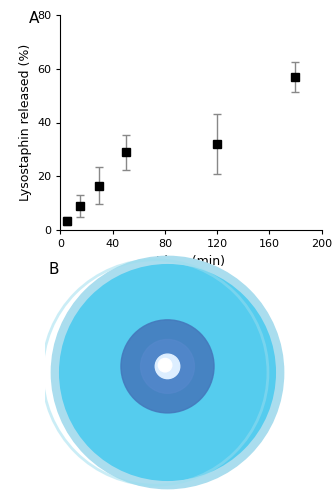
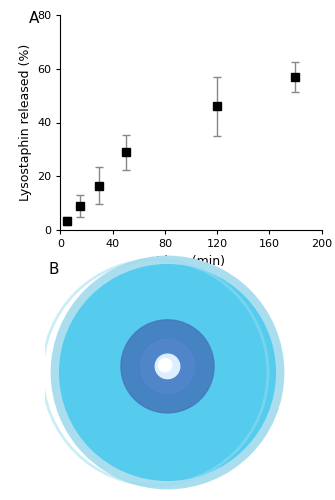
120: 32.0 -> 46.0
